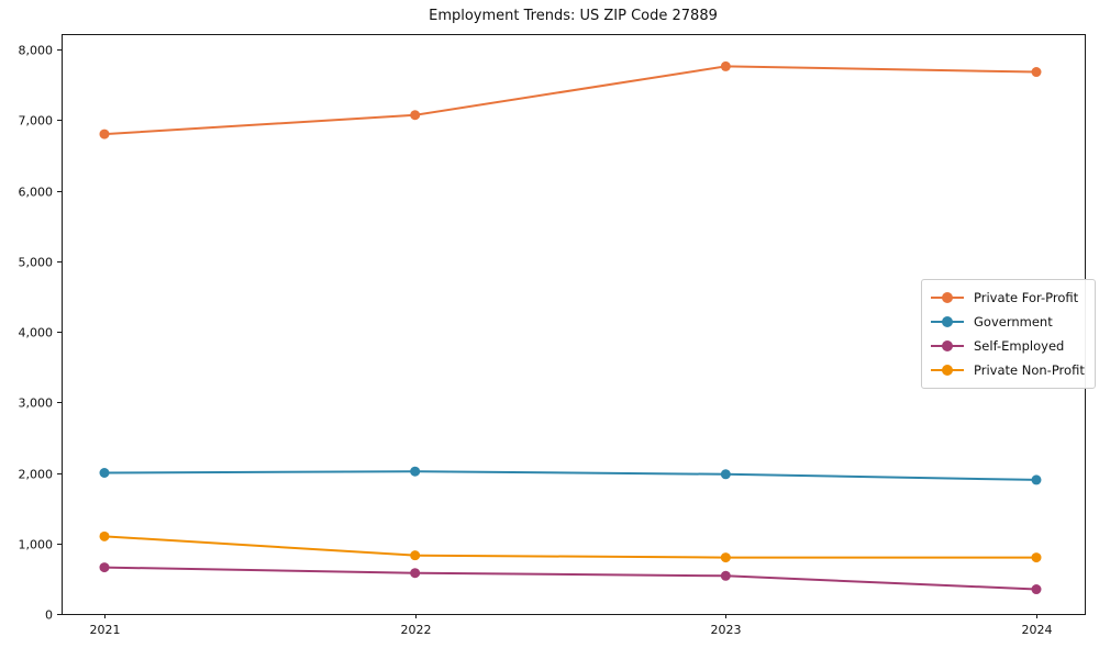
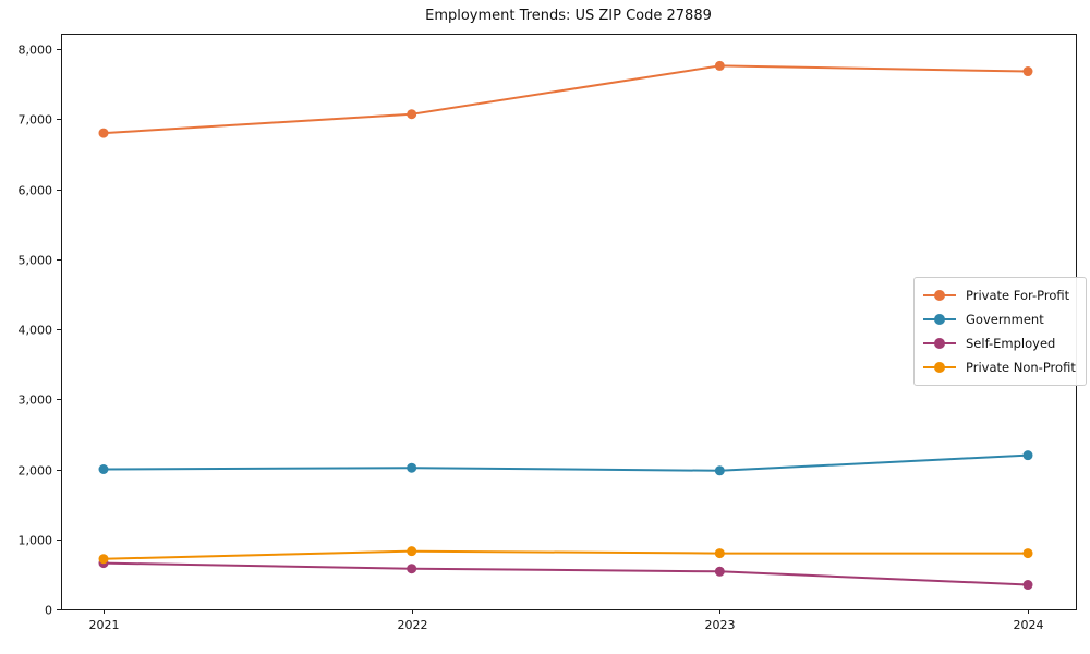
Private Non-Profit/2021: 1100 -> 700
Government/2024: 1900 -> 2200
